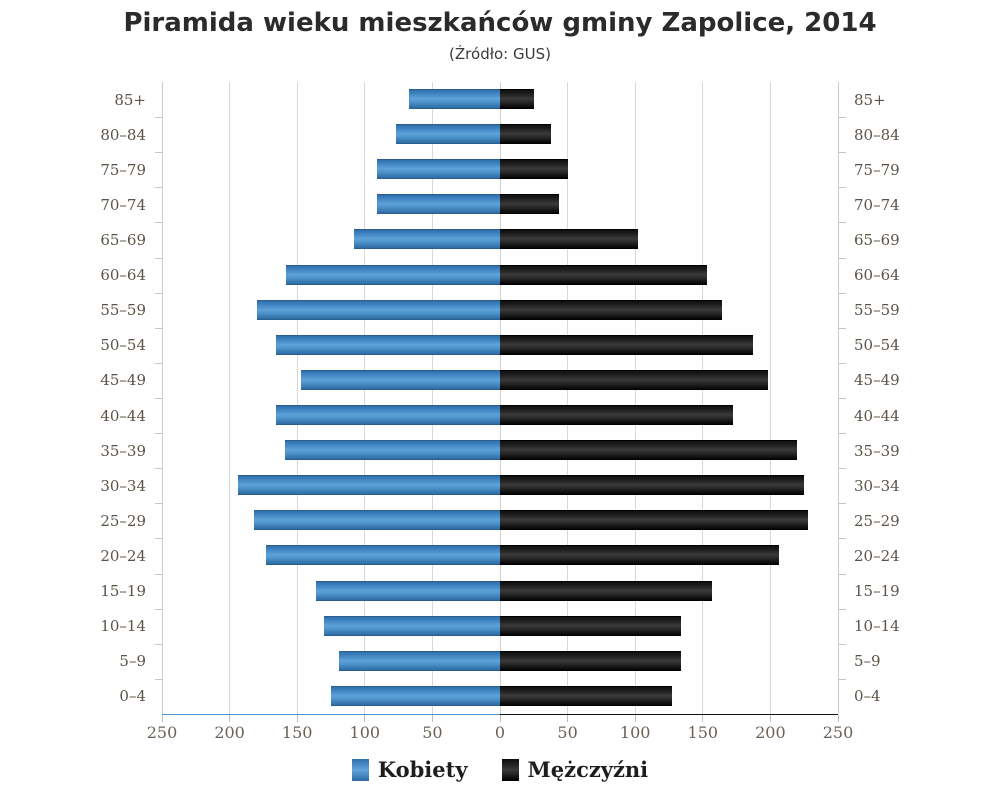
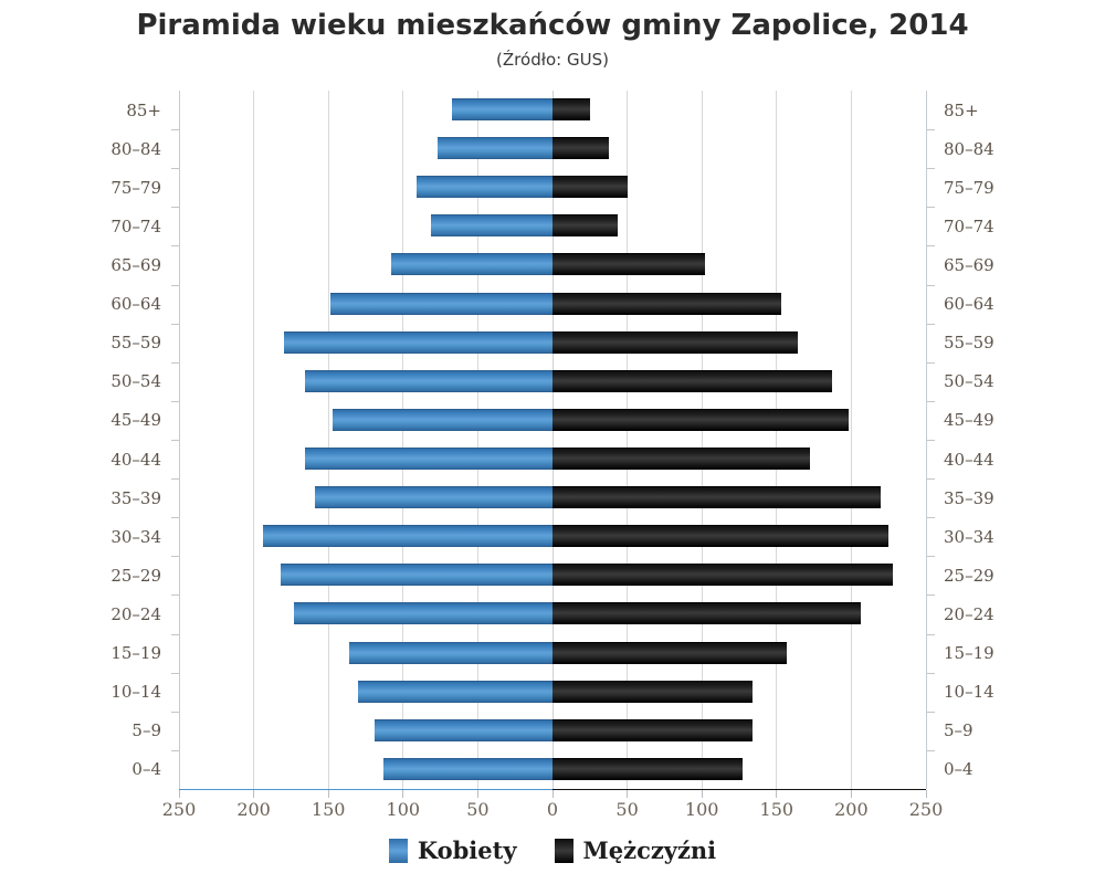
Kobiety/70–74: 91 -> 81
Kobiety/60–64: 158 -> 149
Kobiety/0–4: 125 -> 113
